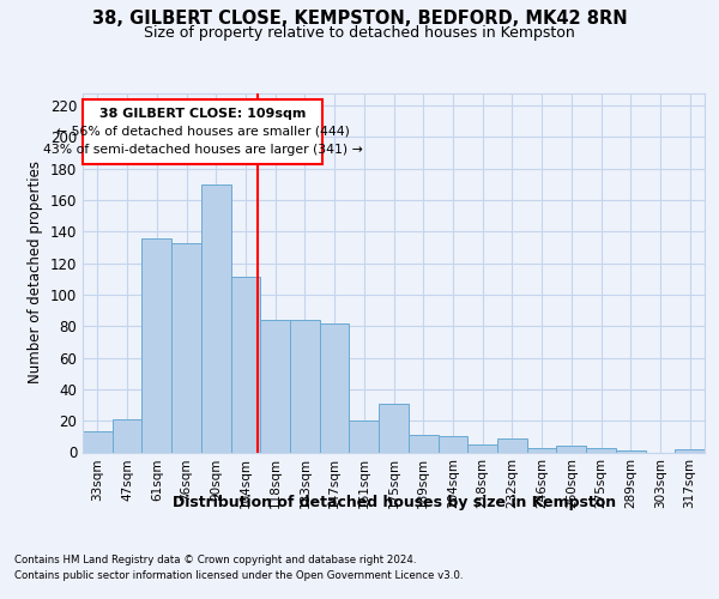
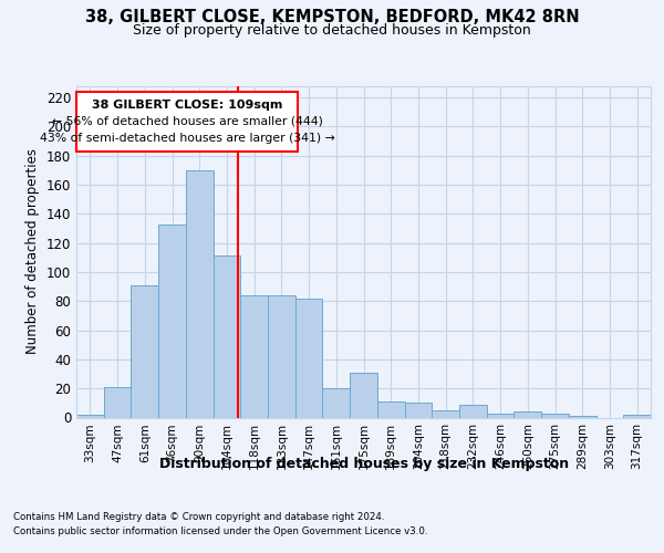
33sqm: 13 -> 2
61sqm: 136 -> 91
